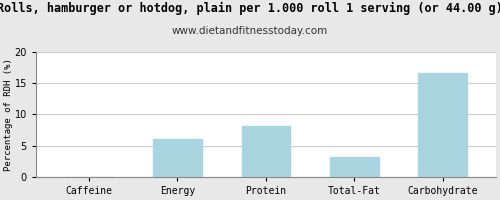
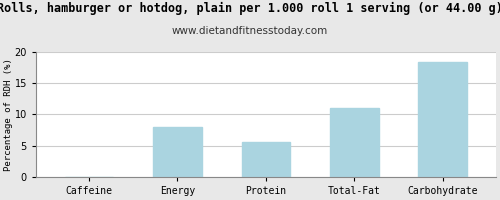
Energy: 6.0 -> 8.0
Protein: 8.2 -> 5.6
Total-Fat: 3.1 -> 11.0
Carbohydrate: 16.7 -> 18.4
